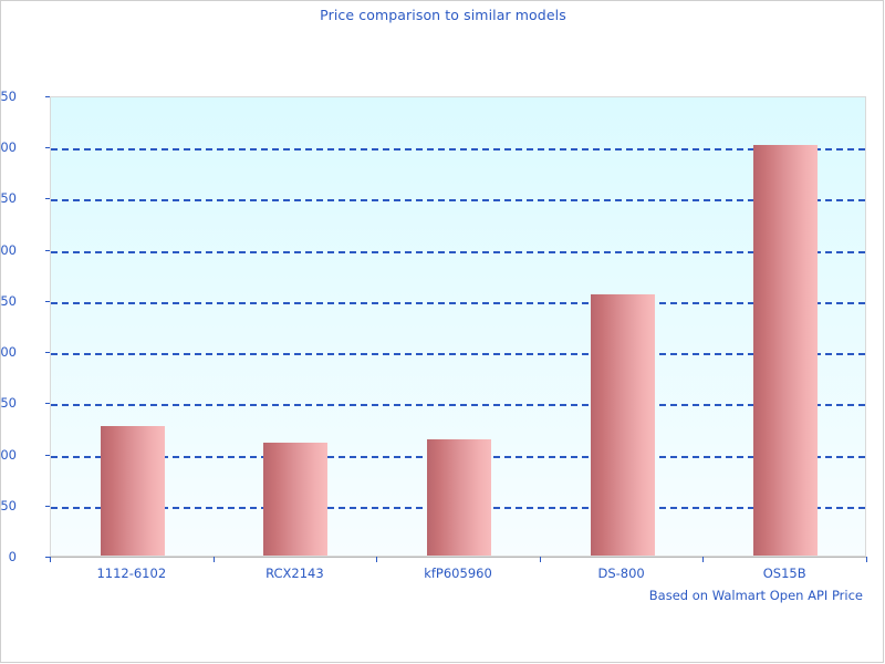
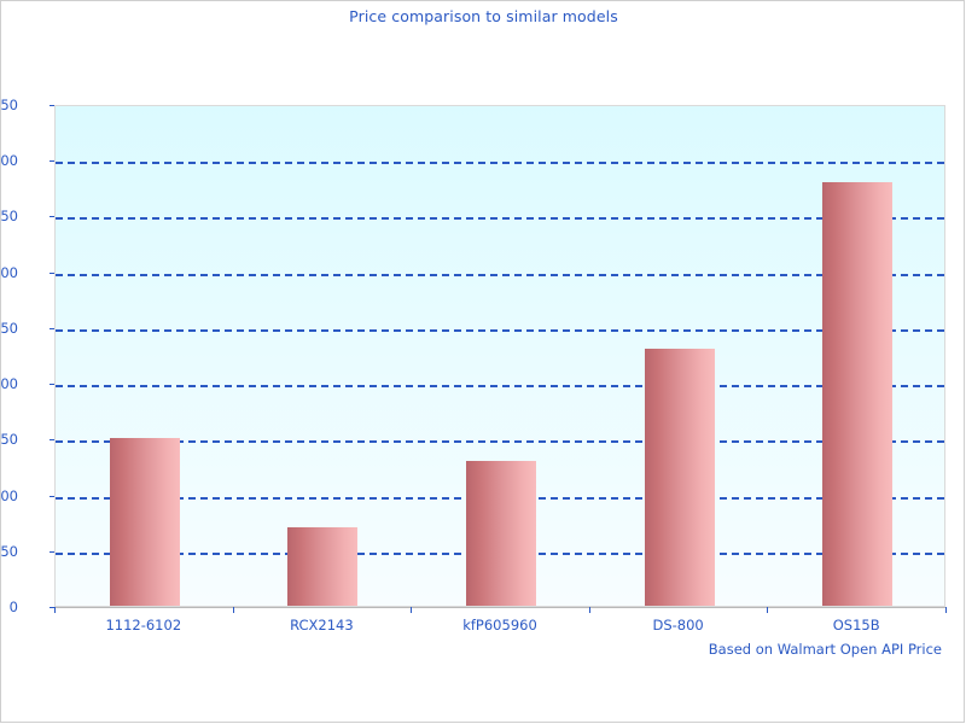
1112-6102: 130 -> 150
RCX2143: 110 -> 70
kfP605960: 110 -> 130
DS-800: 260 -> 230
OS15B: 400 -> 380
